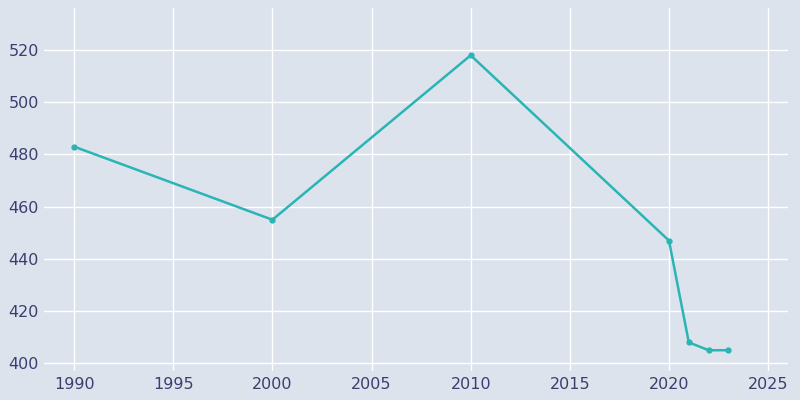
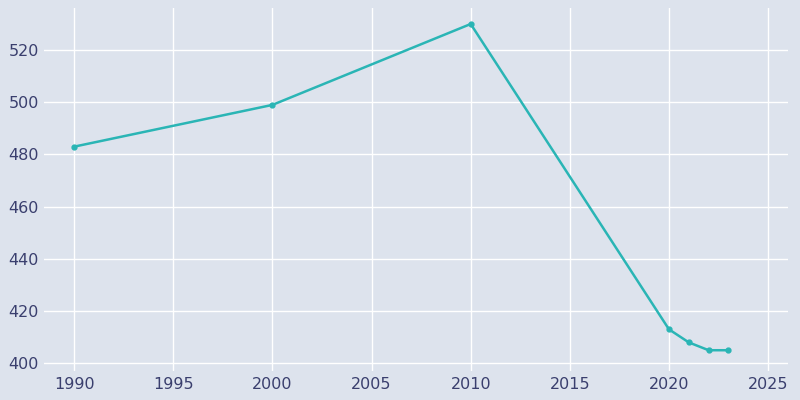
2000: 455 -> 499
2010: 518 -> 530
2020: 447 -> 413
